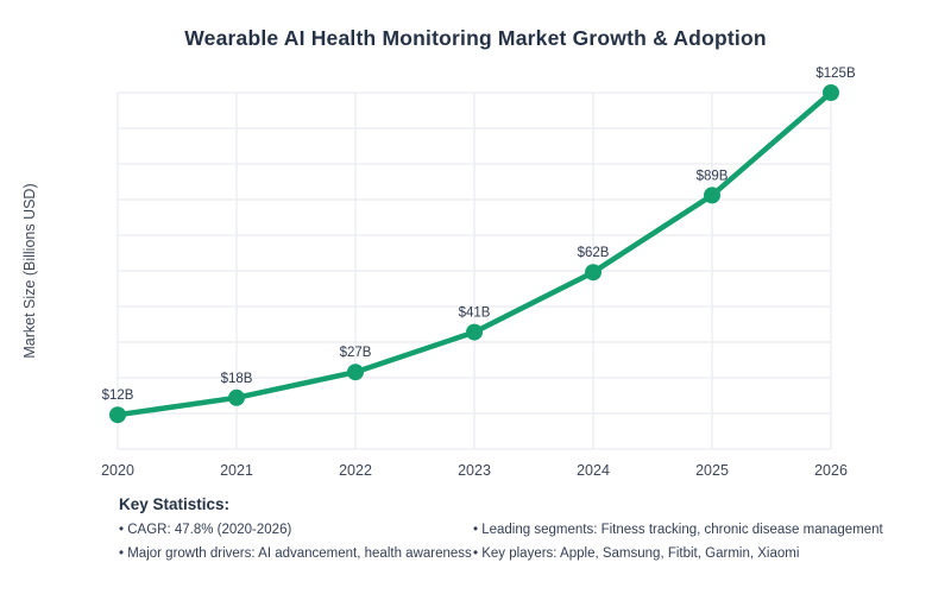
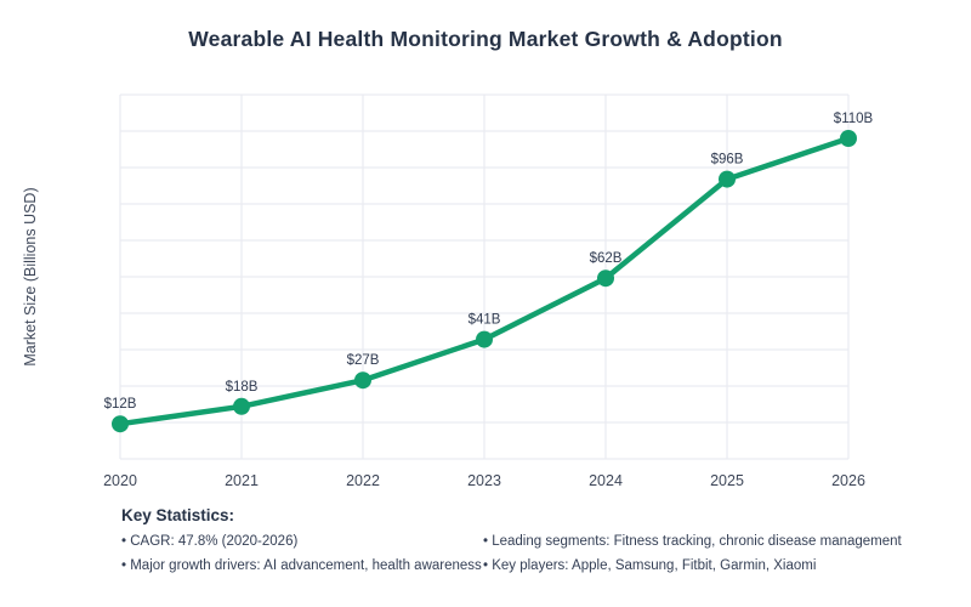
2025: $89B -> $96B
2026: $125B -> $110B
